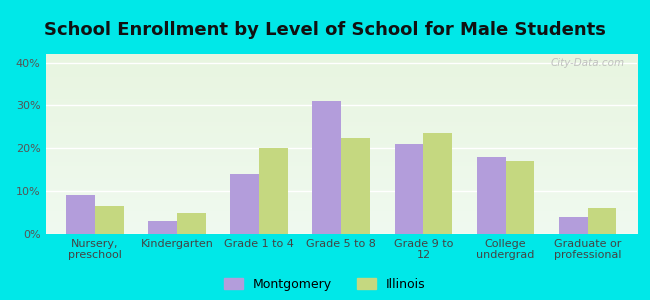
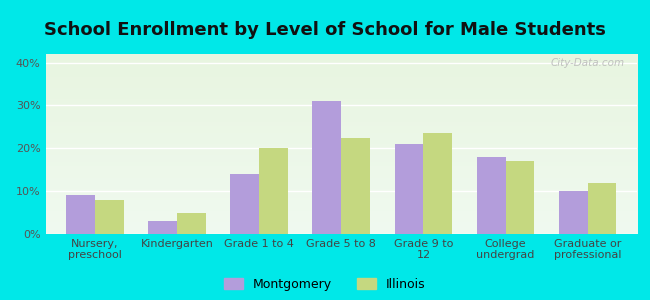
Illinois/Nursery, preschool: 6.5% -> 8.0%
Montgomery/Graduate or professional: 4% -> 10%
Illinois/Graduate or professional: 6.0% -> 12.0%
